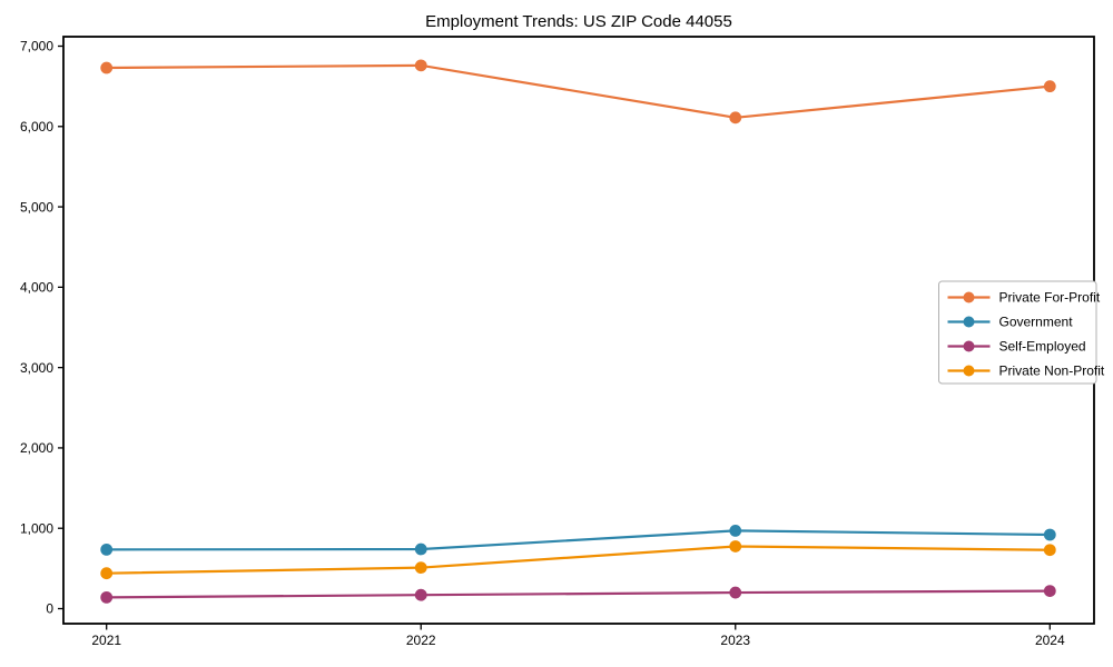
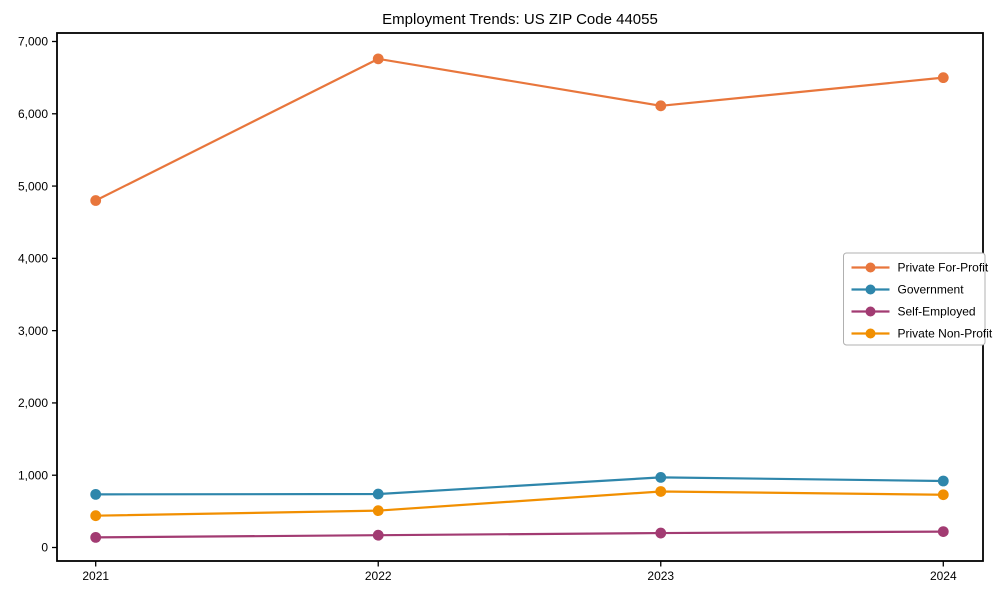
Private For-Profit/2021: 6700 -> 4800
